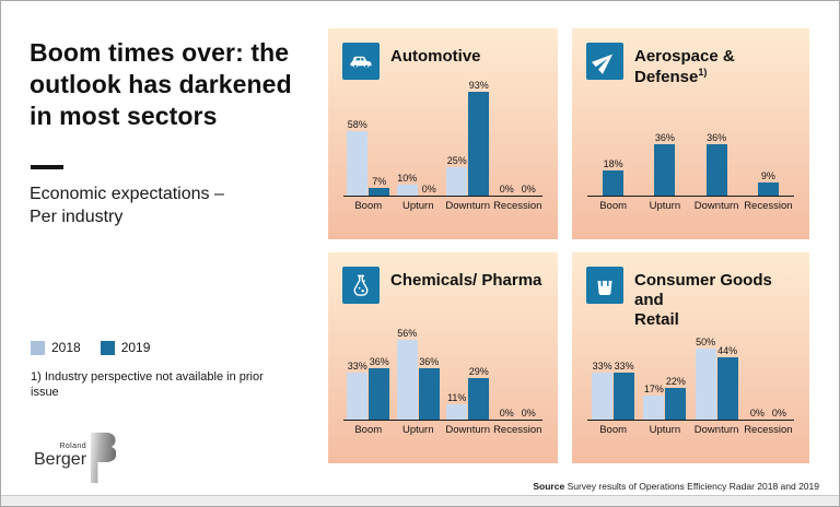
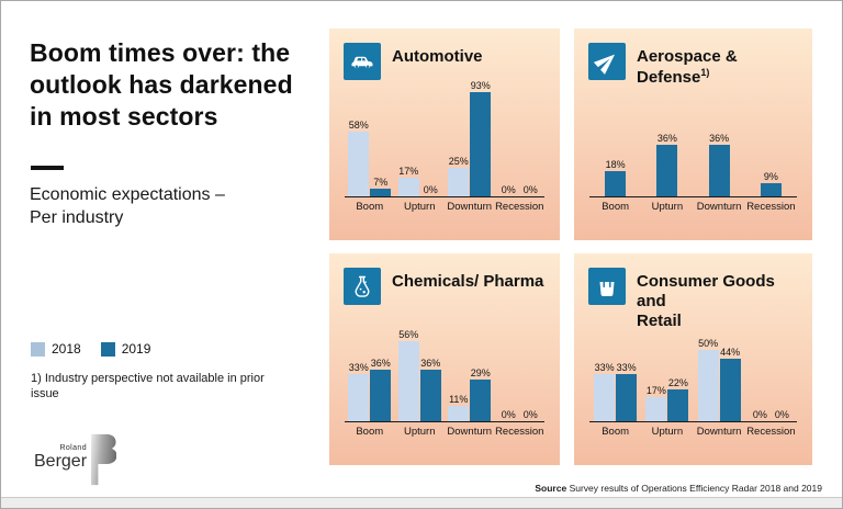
Automotive/2018/Upturn: 10% -> 17%
